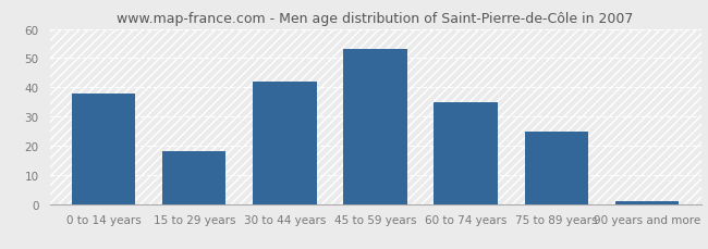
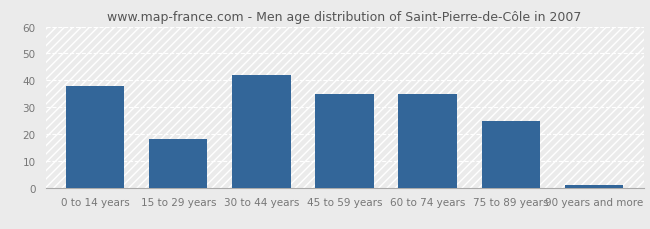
45 to 59 years: 53 -> 35
